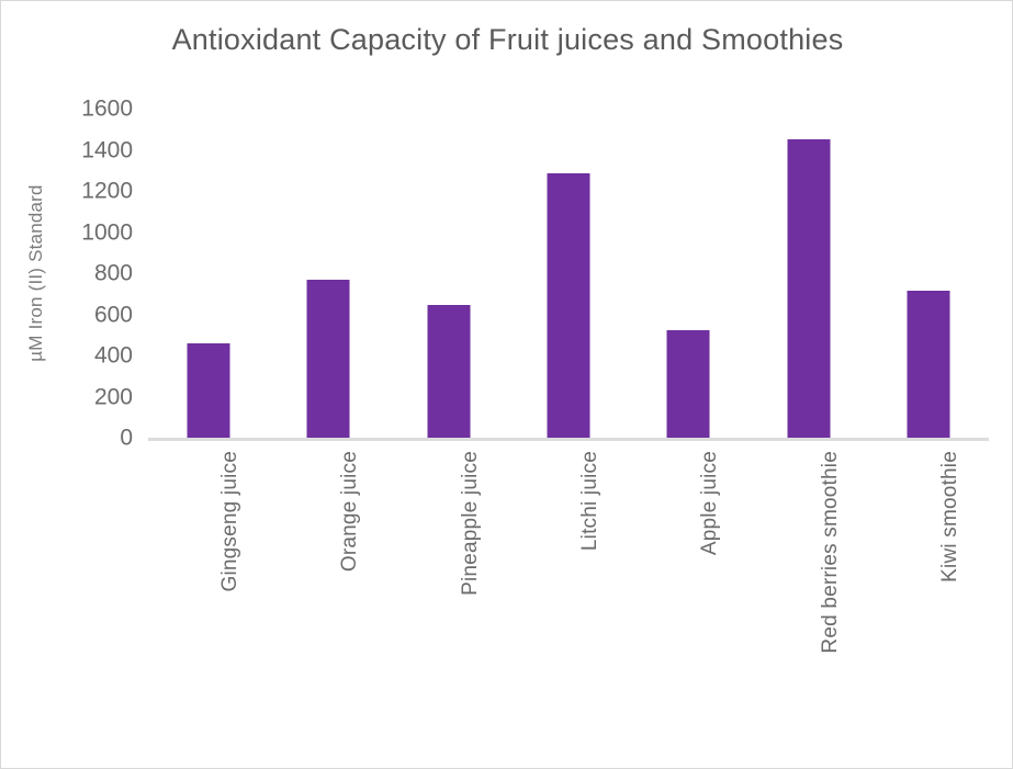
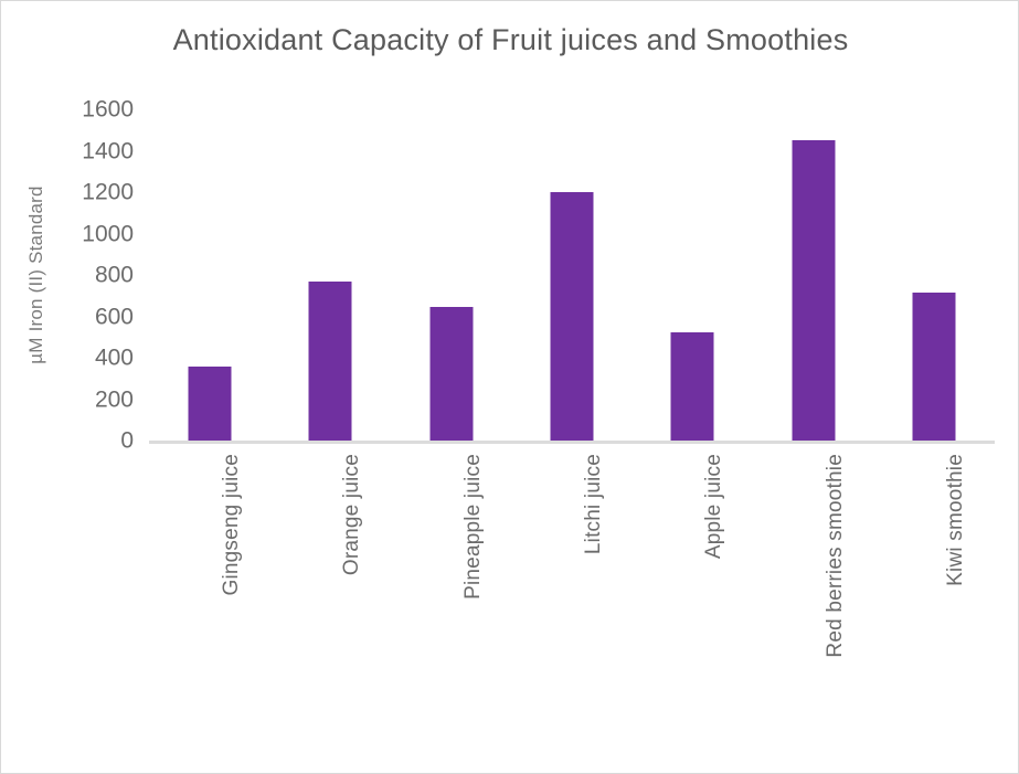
Gingseng juice: 460 -> 360
Litchi juice: 1280 -> 1200
